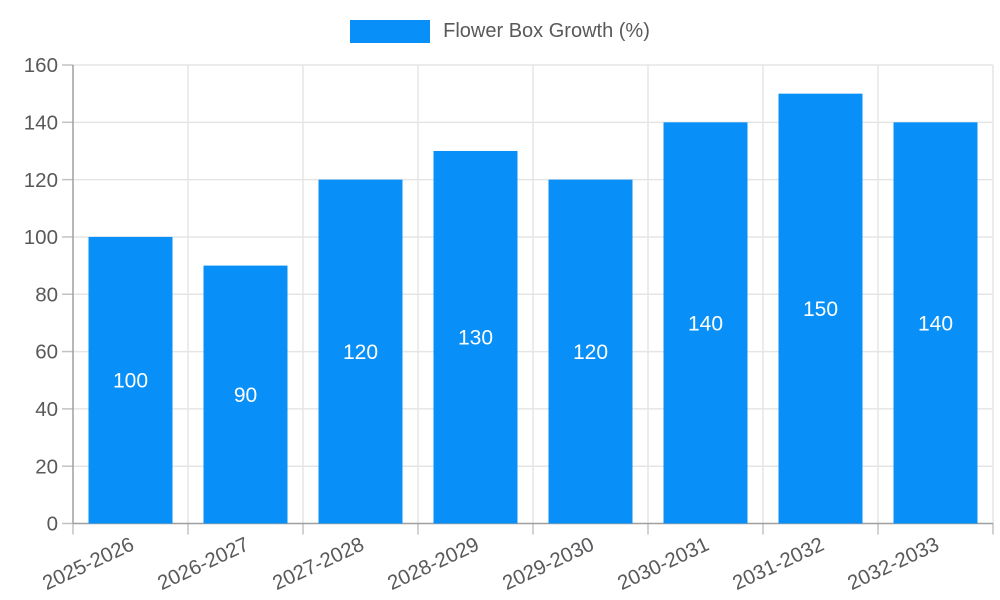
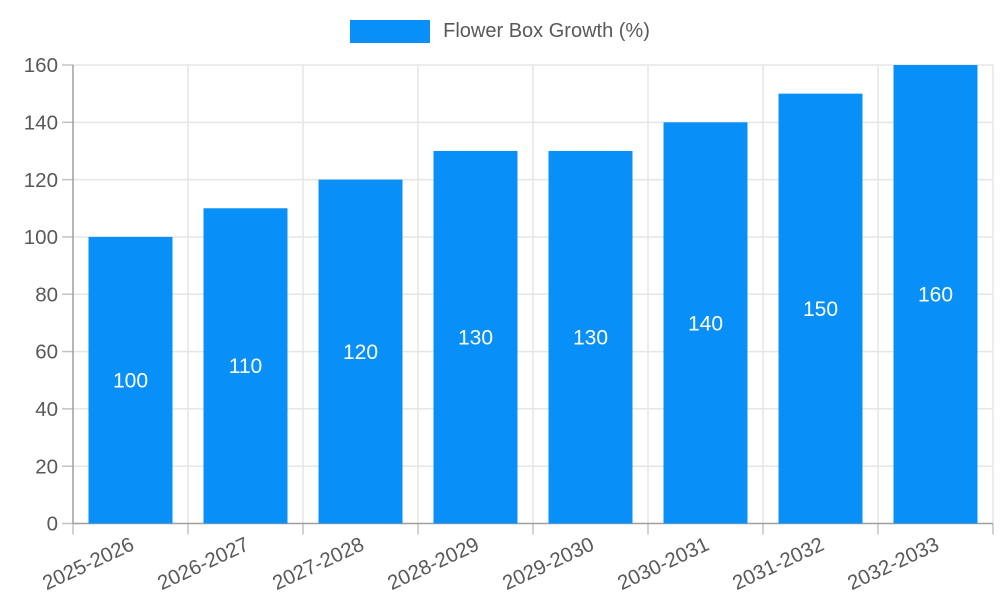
2026-2027: 90 -> 110
2029-2030: 120 -> 130
2032-2033: 140 -> 160
